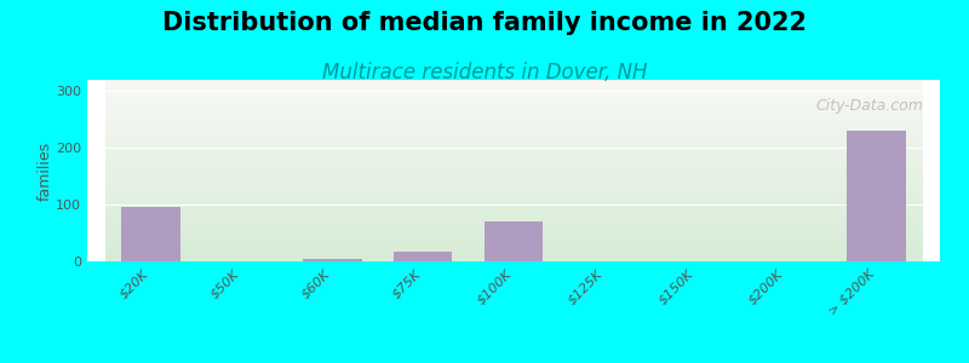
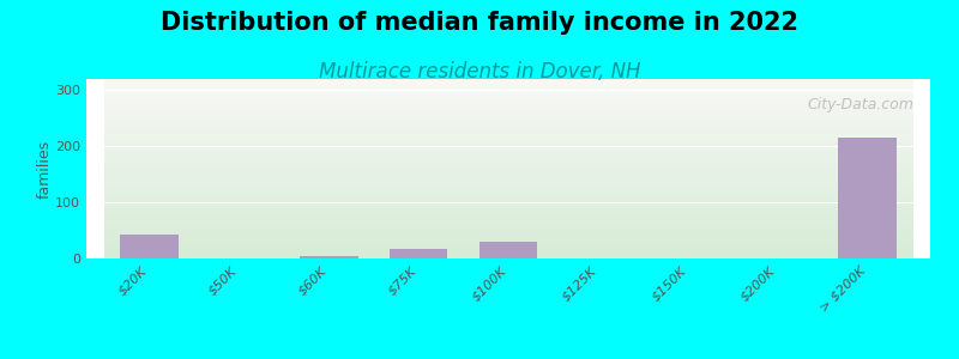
$20K: 95 -> 42
$100K: 70 -> 30
> $200K: 230 -> 215
